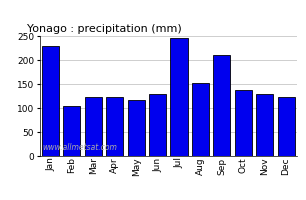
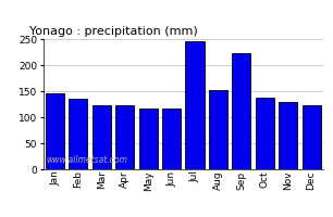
Jan: 230 -> 145
Feb: 105 -> 135
Jun: 130 -> 117
Sep: 210 -> 222
